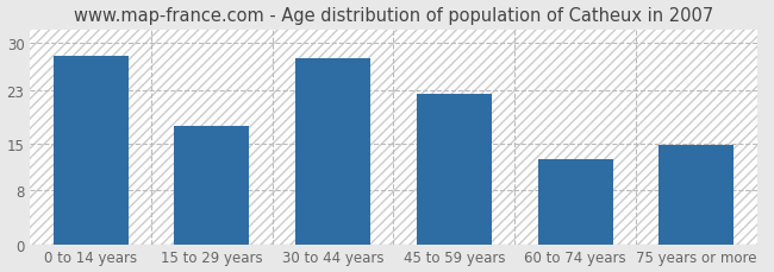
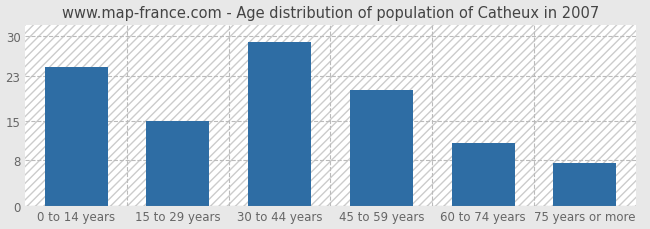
0 to 14 years: 28.0 -> 24.5
15 to 29 years: 17.6 -> 15.0
30 to 44 years: 27.8 -> 29.0
45 to 59 years: 22.4 -> 20.5
60 to 74 years: 12.6 -> 11.0
75 years or more: 14.8 -> 7.5
